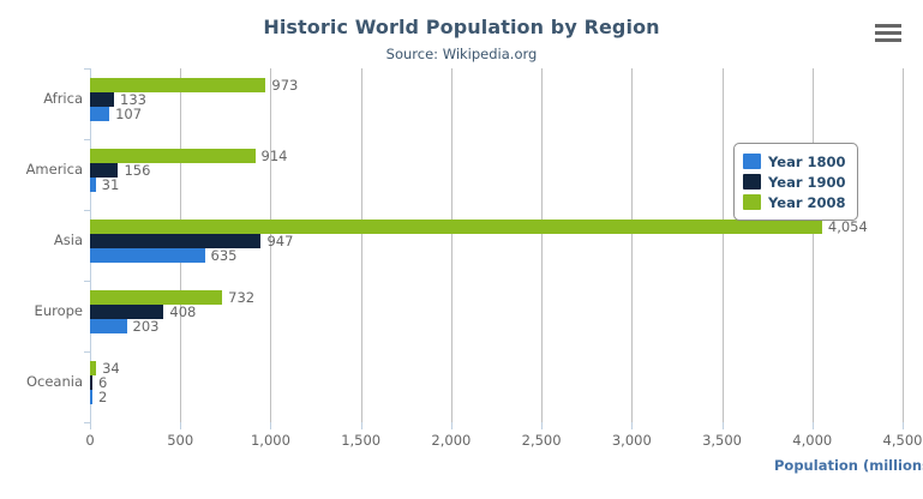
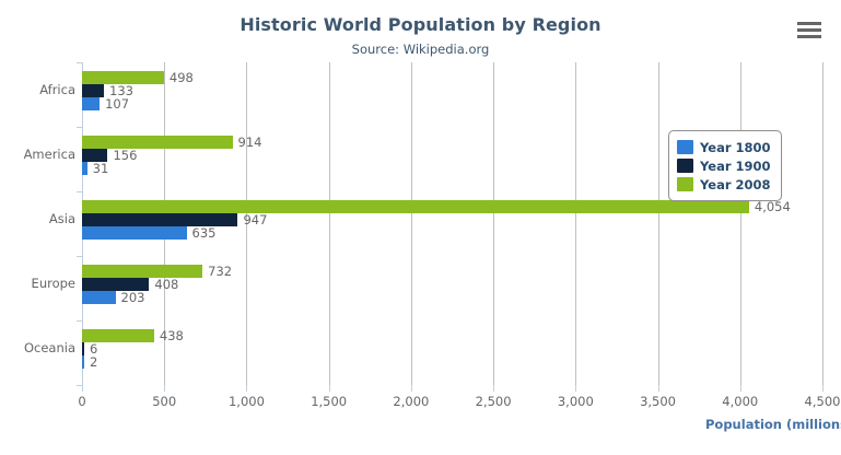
Year 2008/Africa: 973 -> 498
Year 2008/Oceania: 34 -> 438
